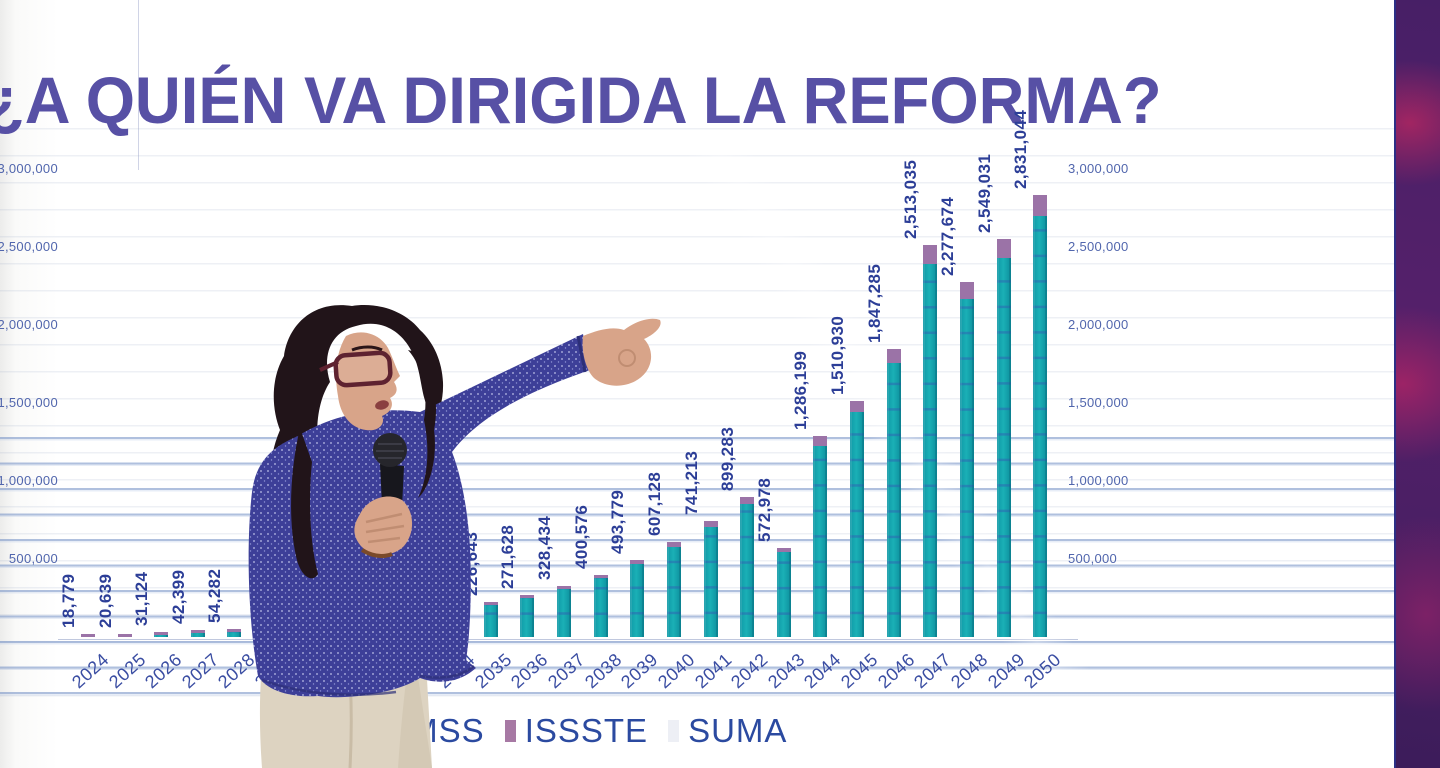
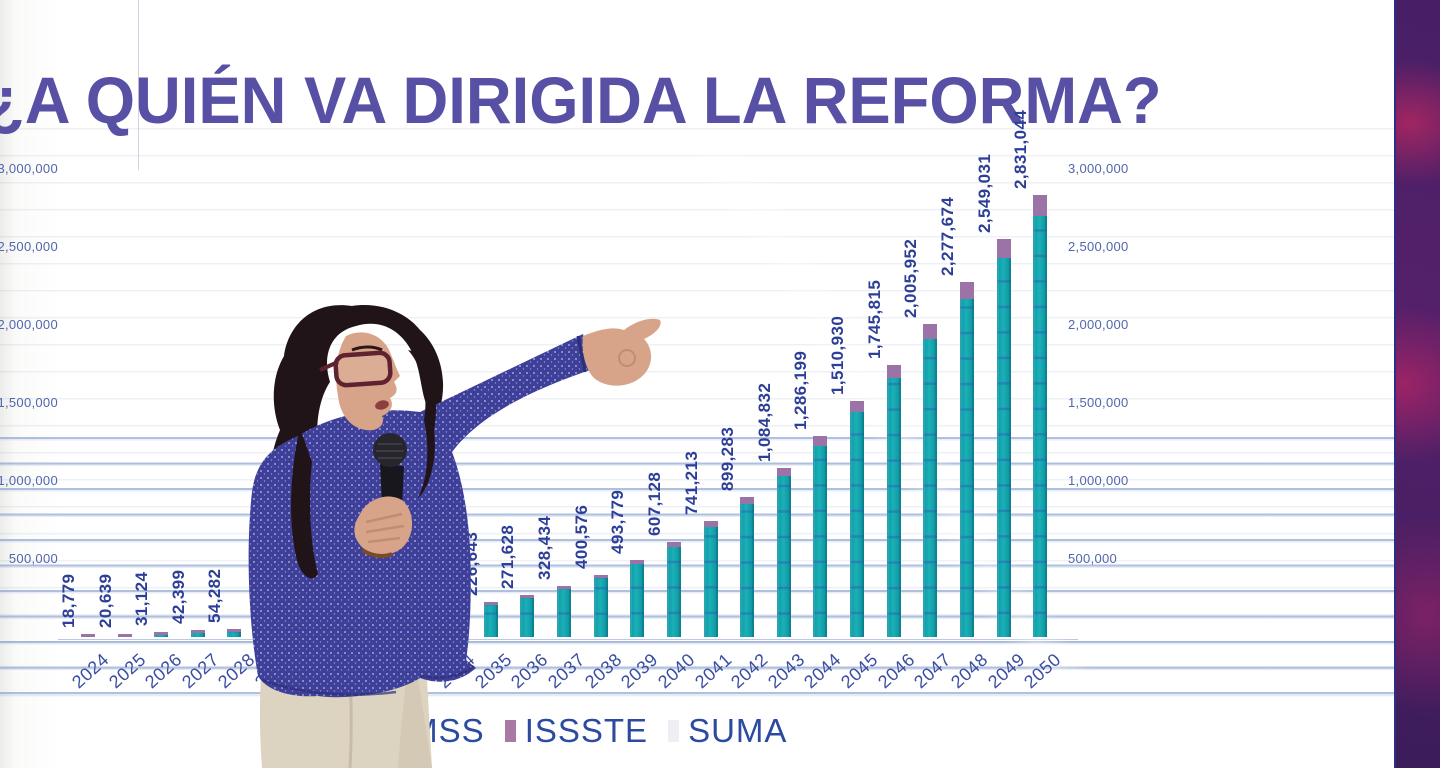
2043: 572,978 -> 1,084,832
2046: 1,847,285 -> 1,745,815
2047: 2,513,035 -> 2,005,952
